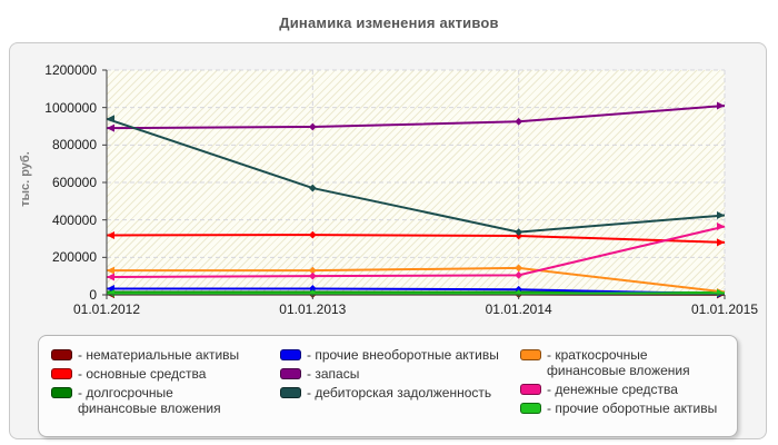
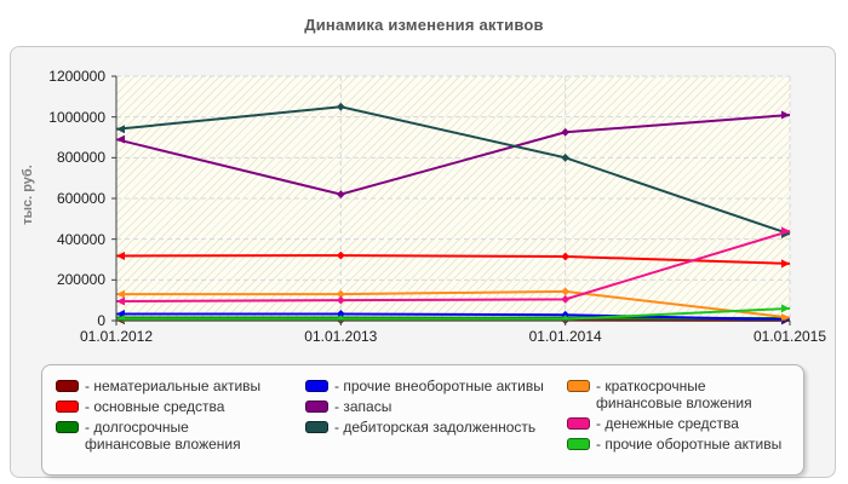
запасы/01.01.2013: 900000 -> 620000
дебиторская задолженность/01.01.2013: 570000 -> 1050000
дебиторская задолженность/01.01.2014: 340000 -> 800000
денежные средства/01.01.2015: 360000 -> 440000
прочие оборотные активы/01.01.2015: 10000 -> 60000
